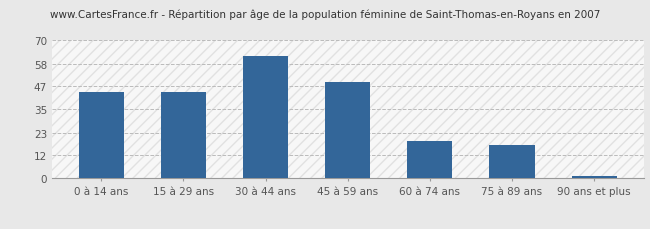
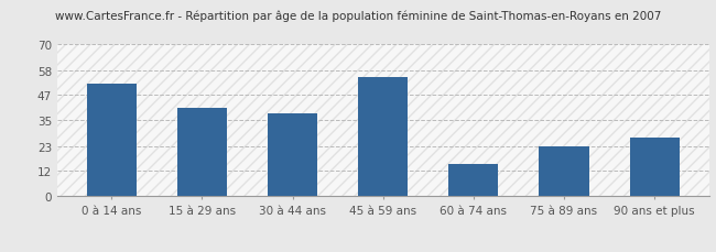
0 à 14 ans: 44 -> 52
15 à 29 ans: 44 -> 41
30 à 44 ans: 62 -> 38
45 à 59 ans: 49 -> 55
60 à 74 ans: 19 -> 15
75 à 89 ans: 17 -> 23
90 ans et plus: 1 -> 27
